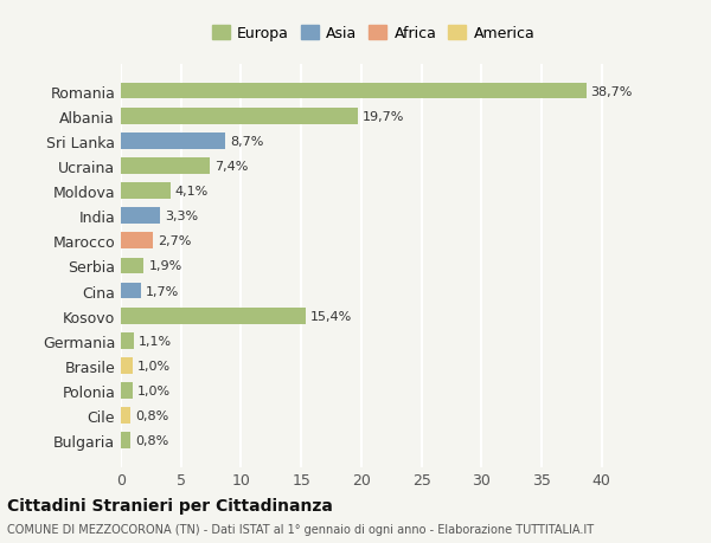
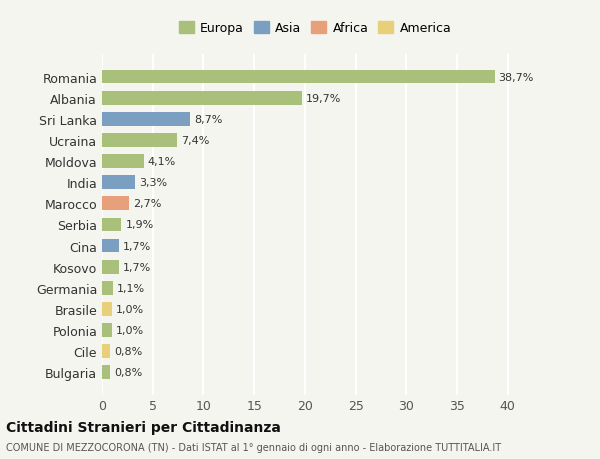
Kosovo: 15,4% -> 1,7%
